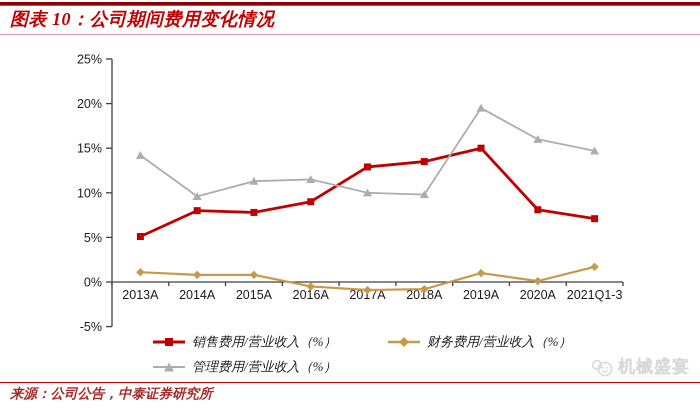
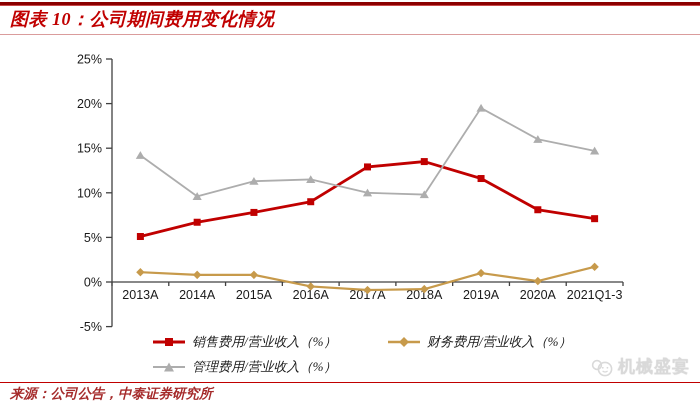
销售费用/营业收入（%）/2014A: 8% -> 7%
销售费用/营业收入（%）/2019A: 15% -> 12%
